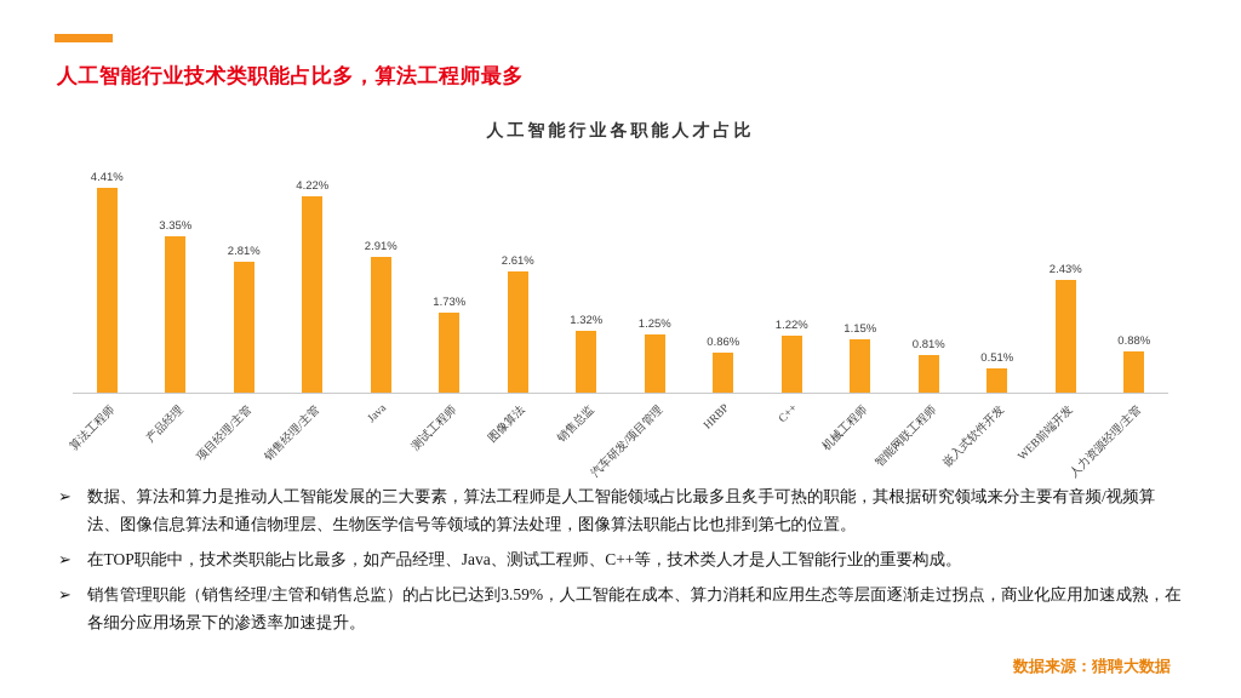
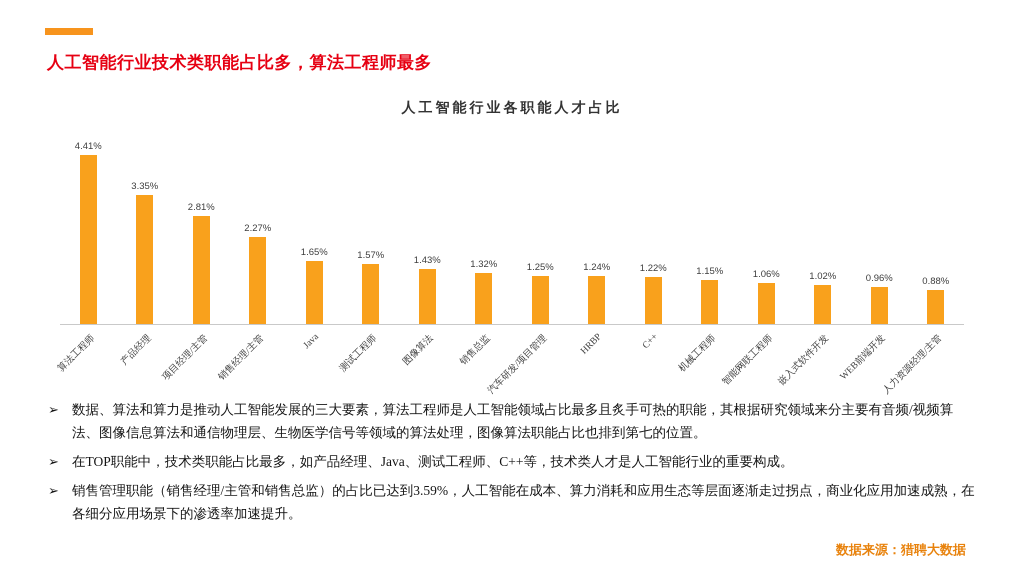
销售经理/主管: 4.22% -> 2.27%
Java: 2.91% -> 1.65%
测试工程师: 1.73% -> 1.57%
图像算法: 2.61% -> 1.43%
HRBP: 0.86% -> 1.24%
智能网联工程师: 0.81% -> 1.06%
嵌入式软件开发: 0.51% -> 1.02%
WEB前端开发: 2.43% -> 0.96%
